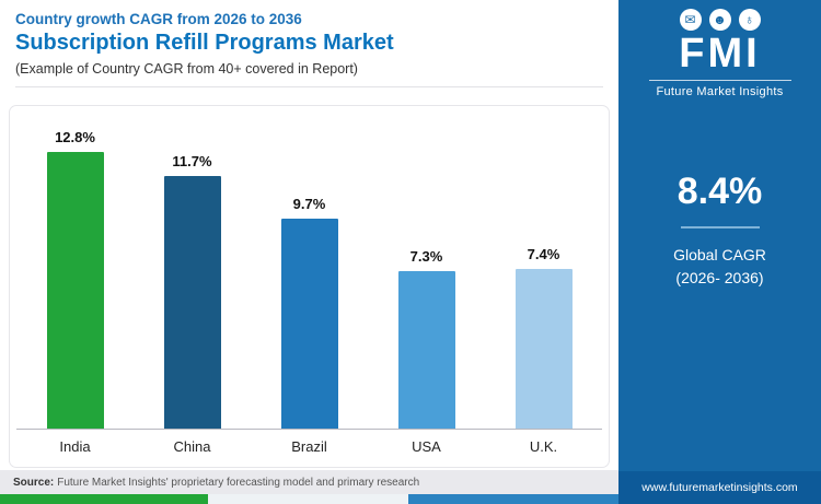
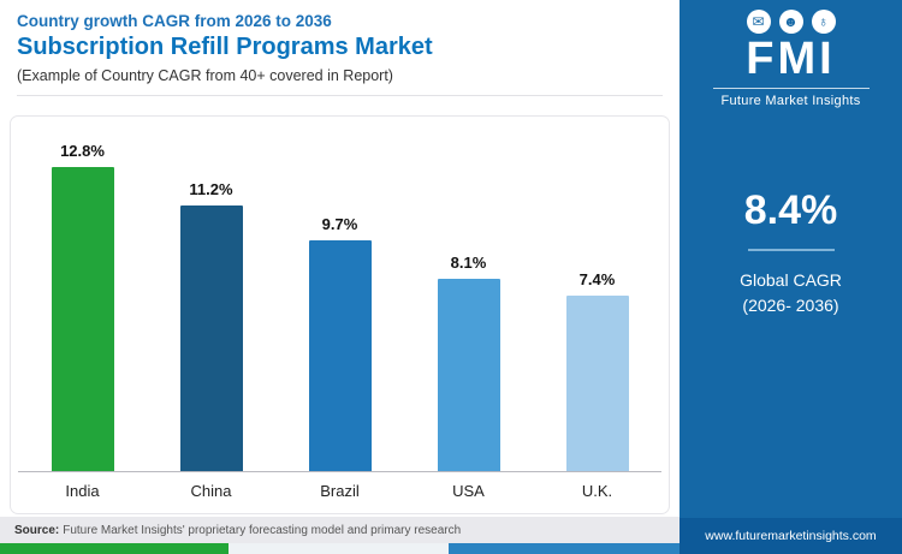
China: 11.7% -> 11.2%
USA: 7.3% -> 8.1%
